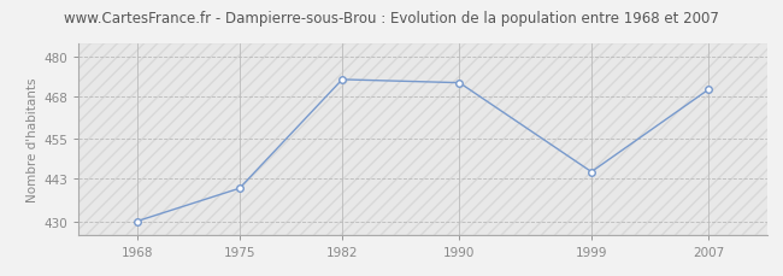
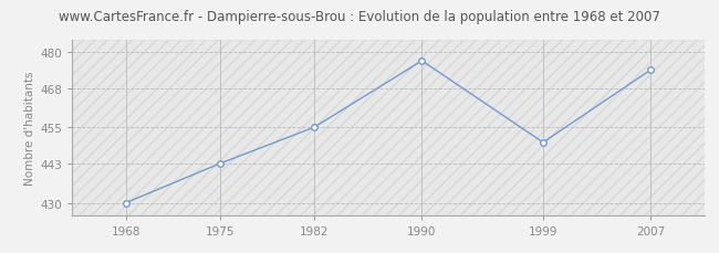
1975: 440 -> 443
1982: 473 -> 455
1990: 472 -> 477
1999: 445 -> 450
2007: 470 -> 474
